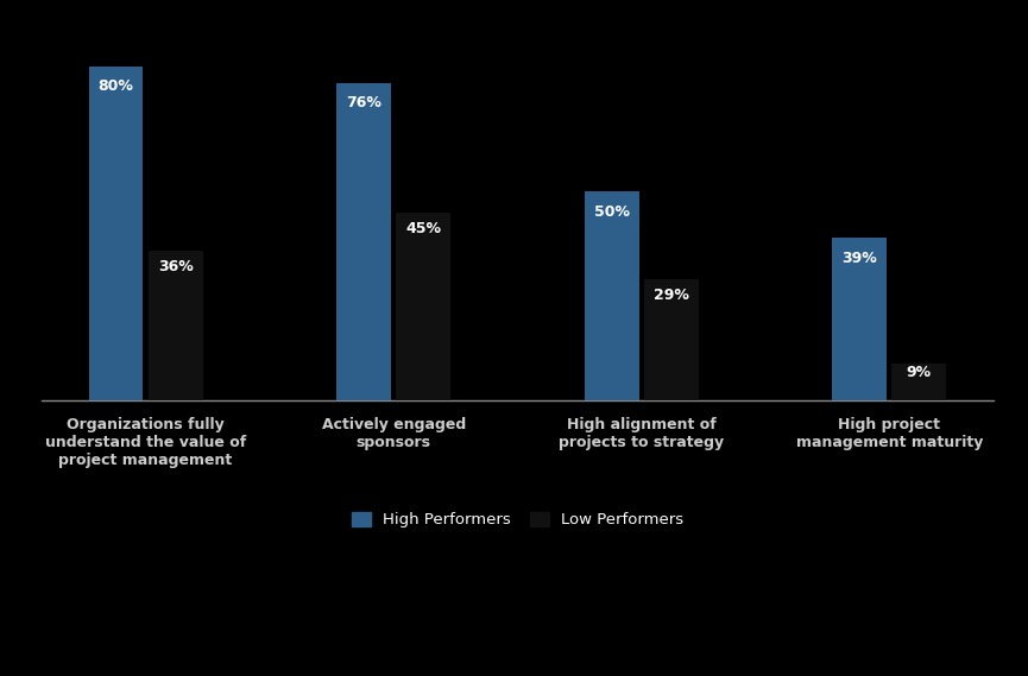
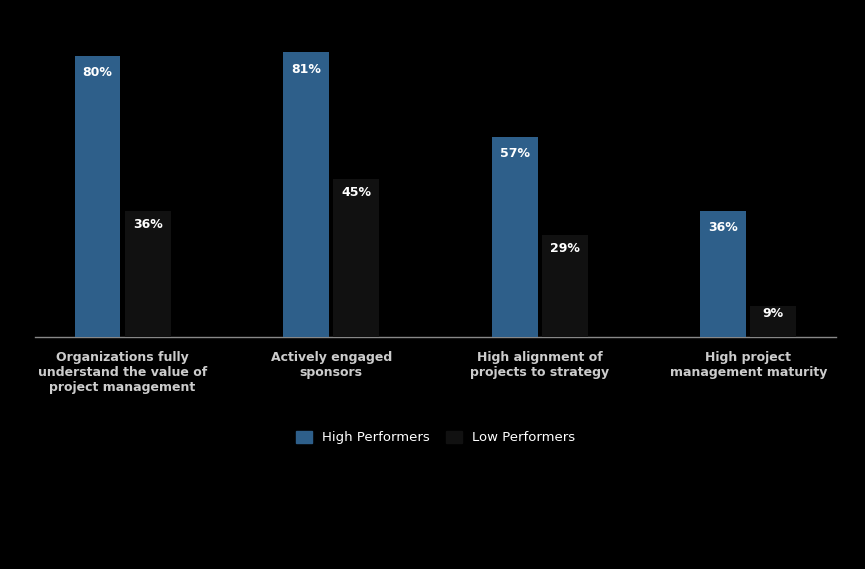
High Performers/Actively engaged sponsors: 76% -> 81%
High Performers/High alignment of projects to strategy: 50% -> 57%
High Performers/High project management maturity: 39% -> 36%
